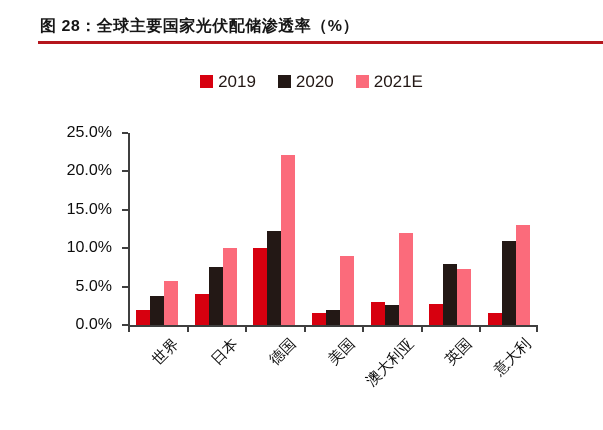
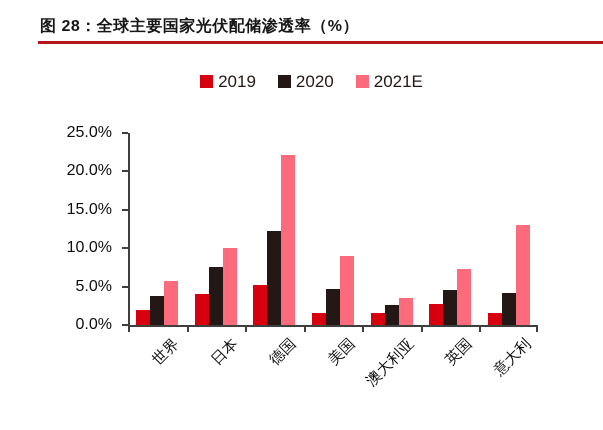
2019/德国: 10% -> 5%
2020/美国: 2% -> 5%
2019/澳大利亚: 3% -> 2%
2021E/澳大利亚: 12% -> 4%
2020/英国: 8% -> 5%
2020/意大利: 11% -> 4%
